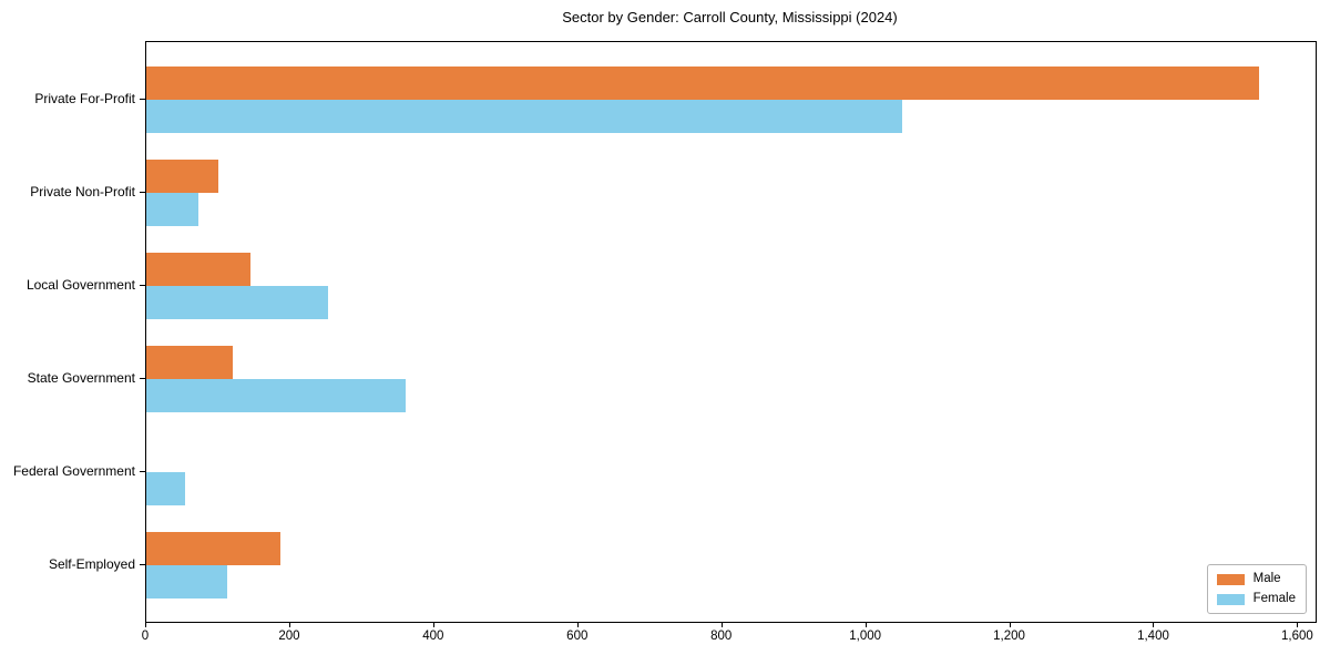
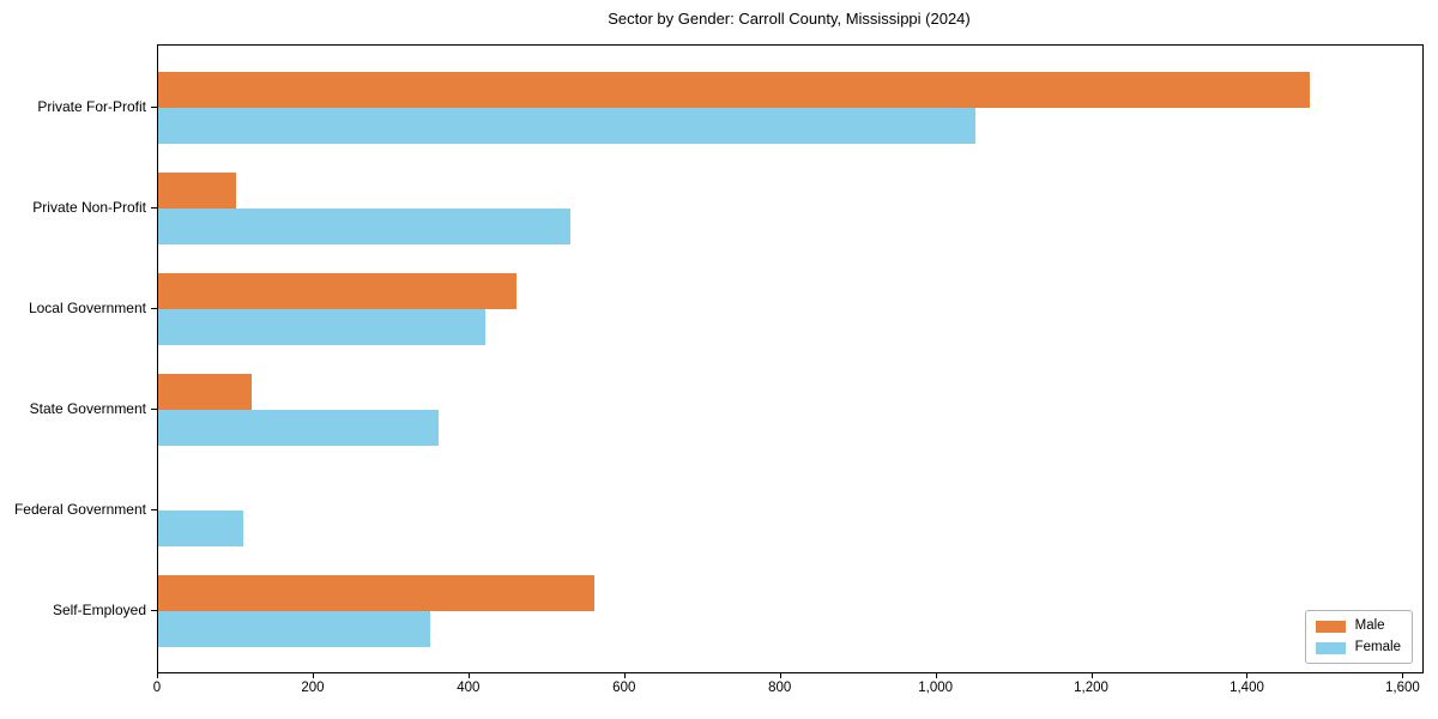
Male/Private For-Profit: 1550 -> 1480
Female/Private Non-Profit: 70 -> 530
Male/Local Government: 140 -> 460
Female/Local Government: 250 -> 420
Female/Federal Government: 50 -> 110
Male/Self-Employed: 190 -> 560
Female/Self-Employed: 110 -> 350
